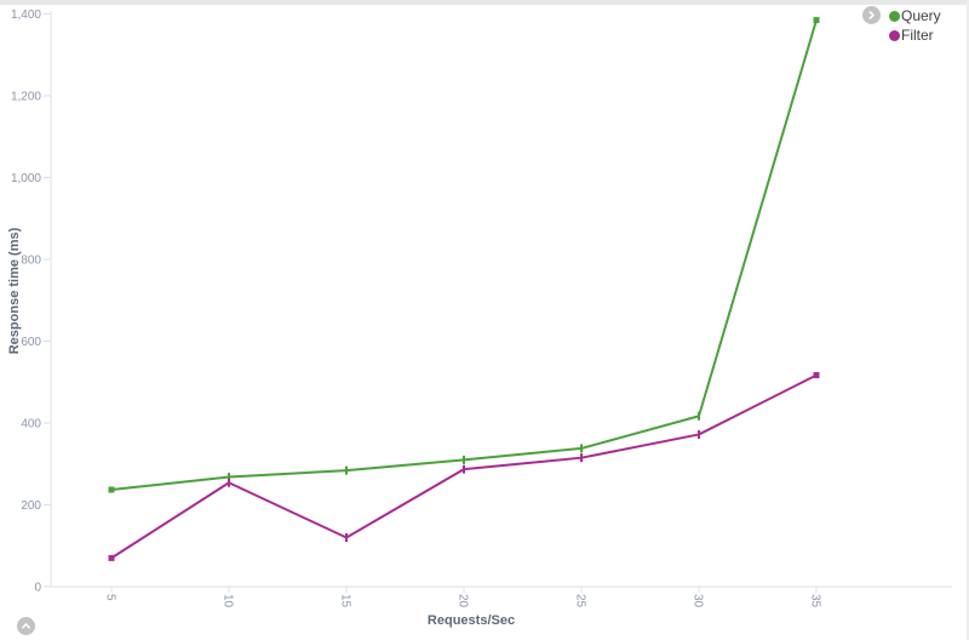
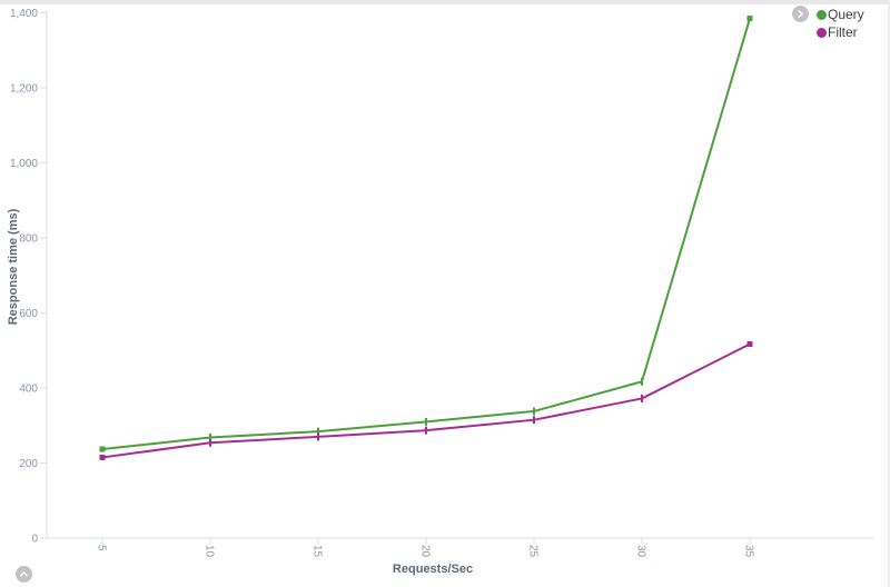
Filter/5: 70 -> 220
Filter/15: 120 -> 270
